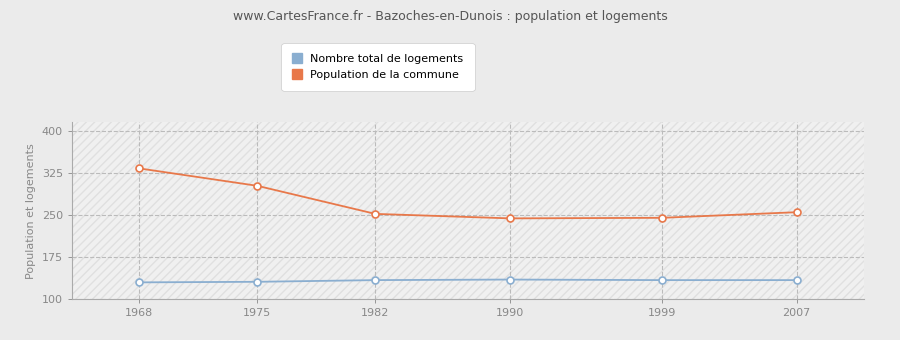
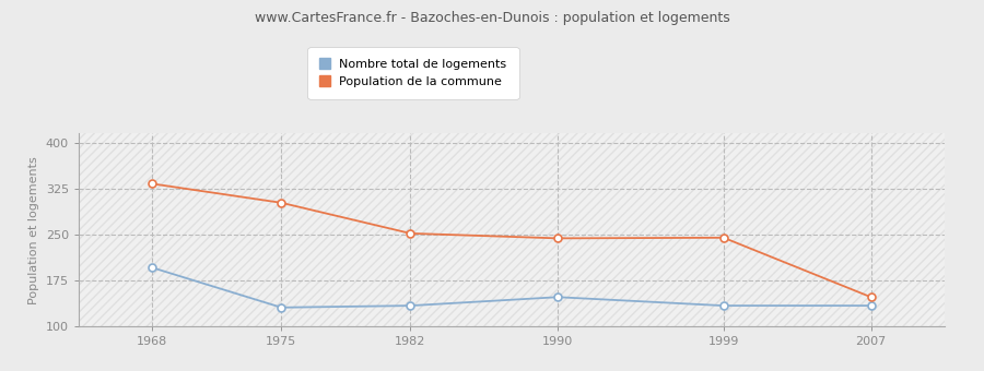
Nombre total de logements/1968: 130 -> 196
Nombre total de logements/1990: 135 -> 148
Population de la commune/2007: 255 -> 148
